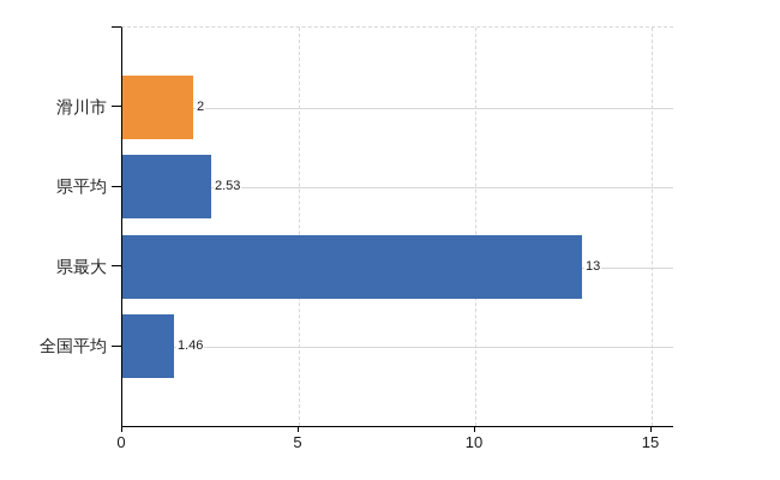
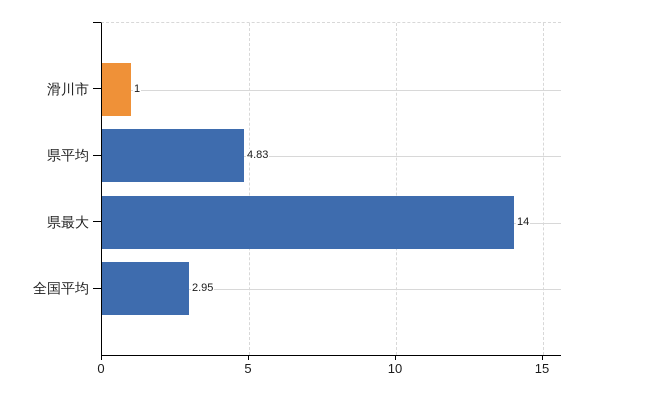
滑川市: 2 -> 1
県平均: 2.53 -> 4.83
県最大: 13 -> 14
全国平均: 1.46 -> 2.95
